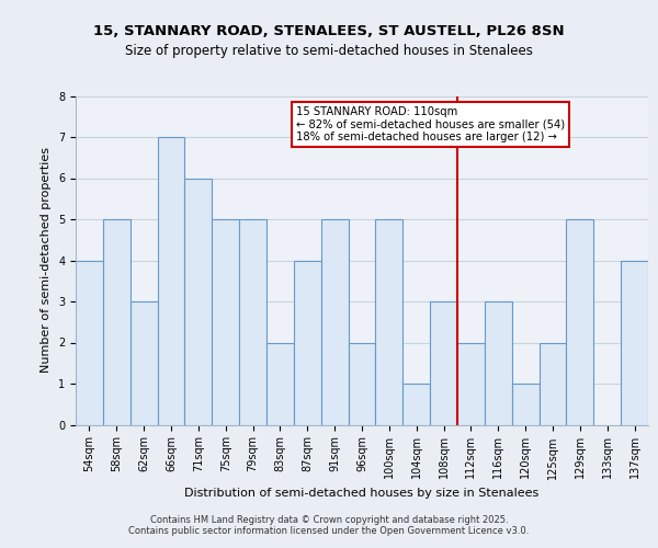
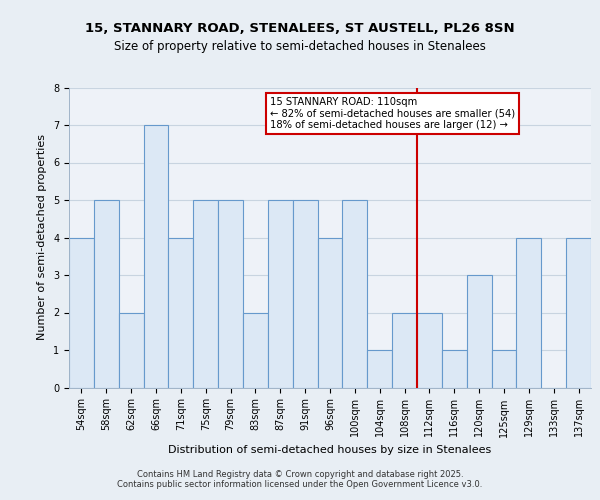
62sqm: 3 -> 2
71sqm: 6 -> 4
87sqm: 4 -> 5
96sqm: 2 -> 4
108sqm: 3 -> 2
116sqm: 3 -> 1
120sqm: 1 -> 3
125sqm: 2 -> 1
129sqm: 5 -> 4
